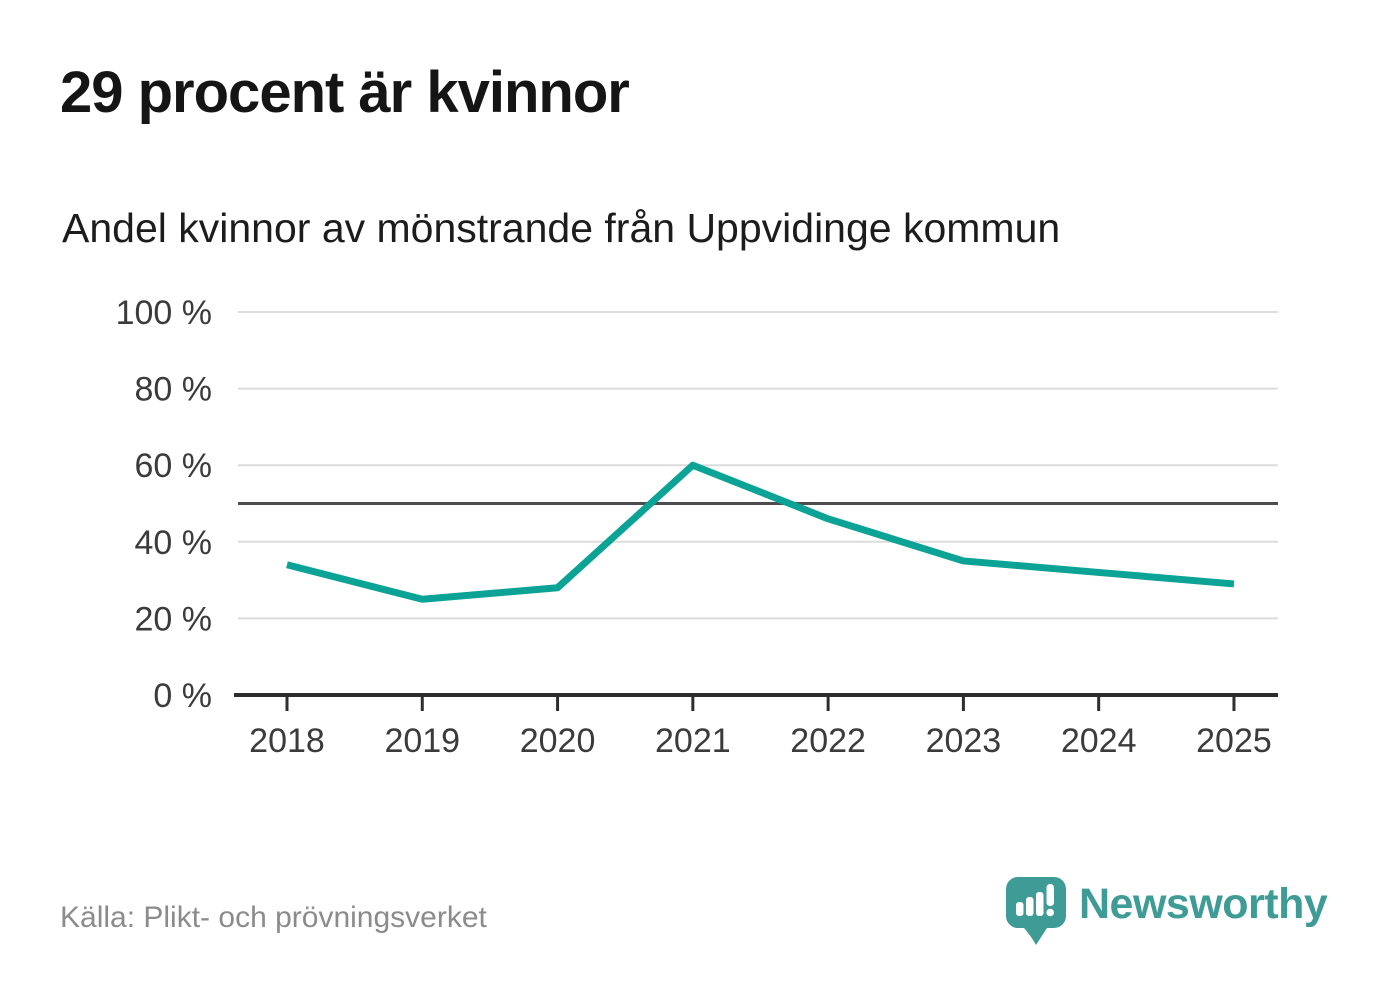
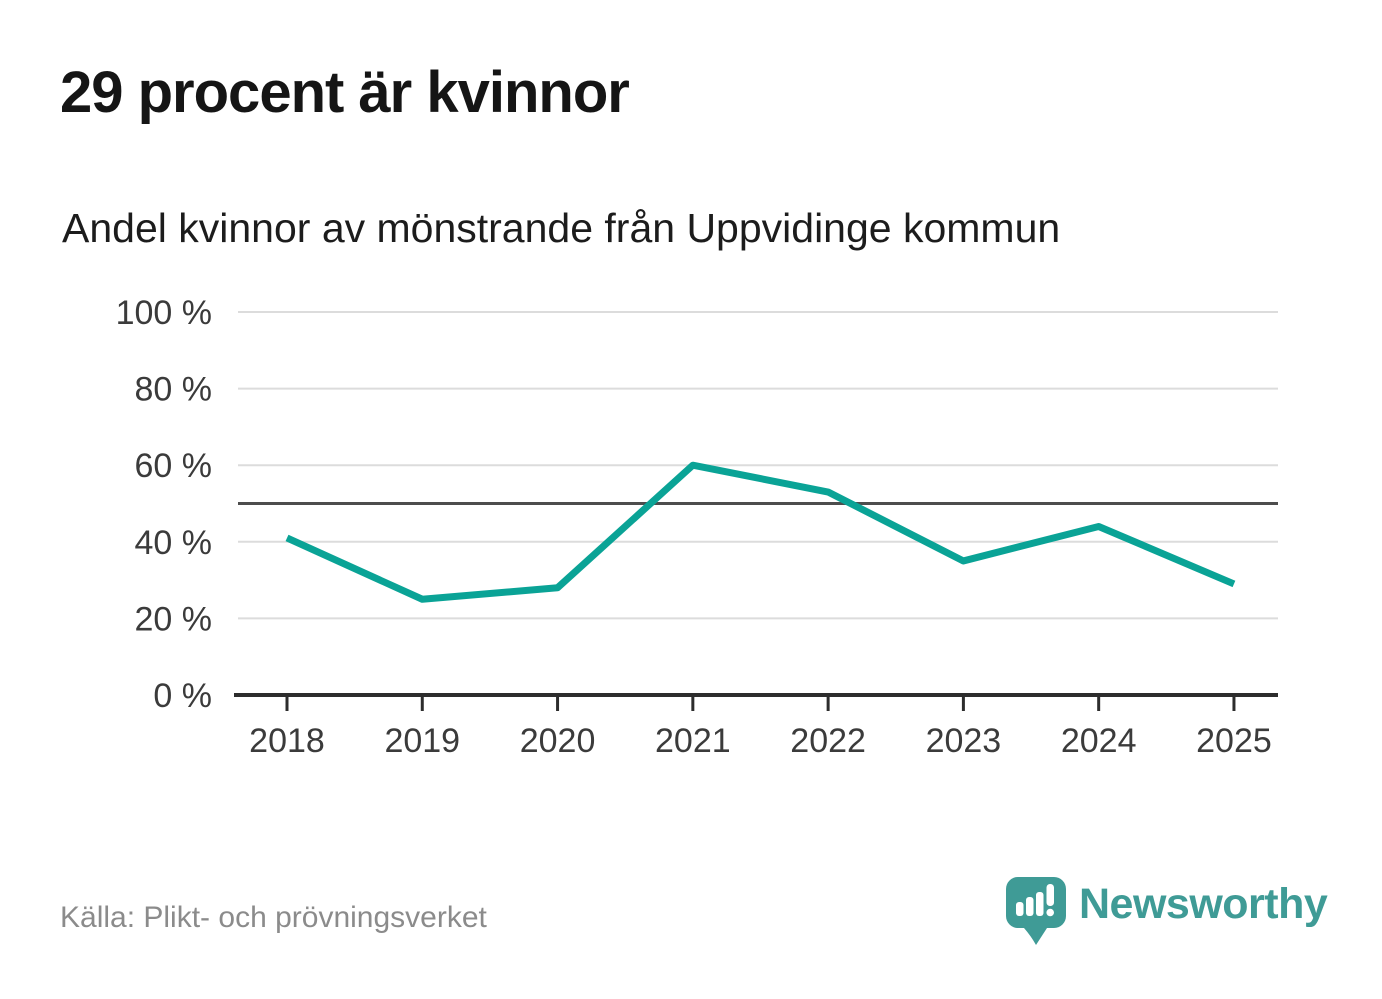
2018: 34% -> 41%
2022: 46% -> 53%
2024: 32% -> 44%
